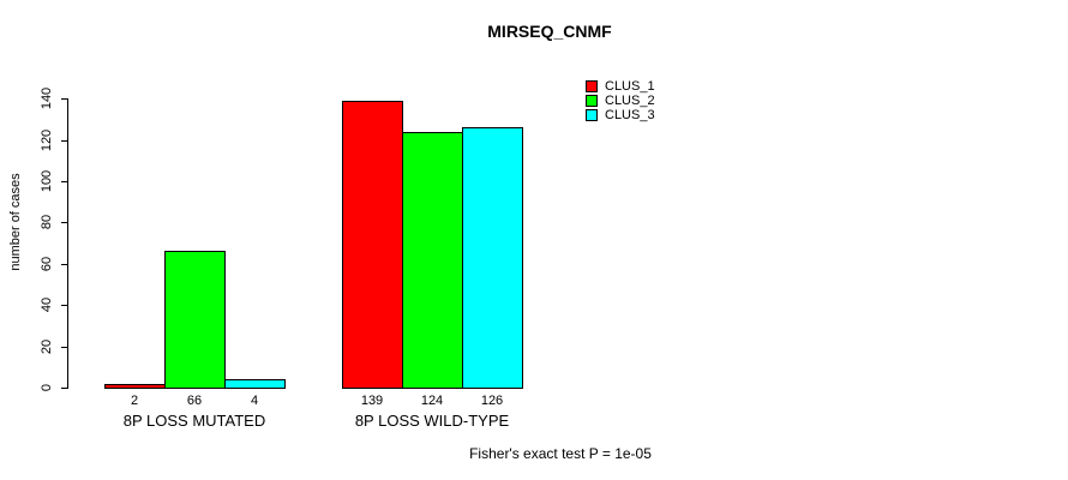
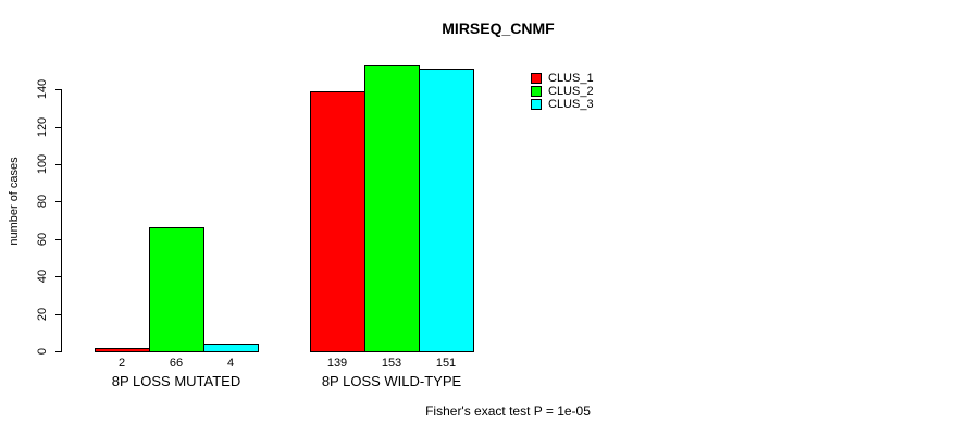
CLUS_2/8P LOSS WILD-TYPE: 124 -> 153
CLUS_3/8P LOSS WILD-TYPE: 126 -> 151
